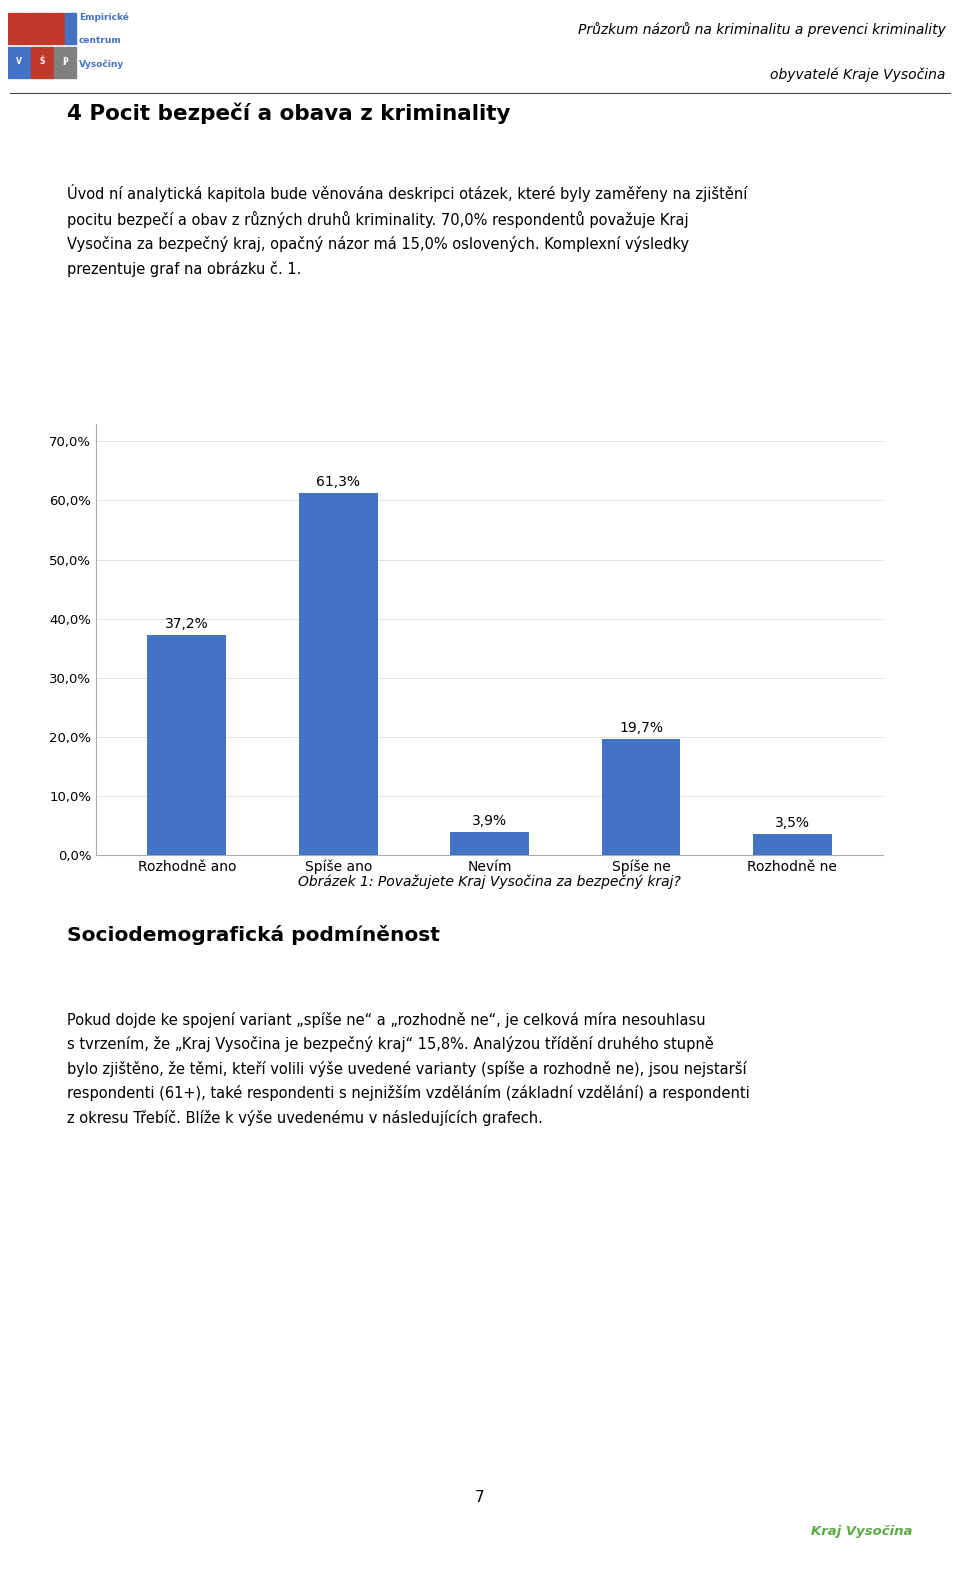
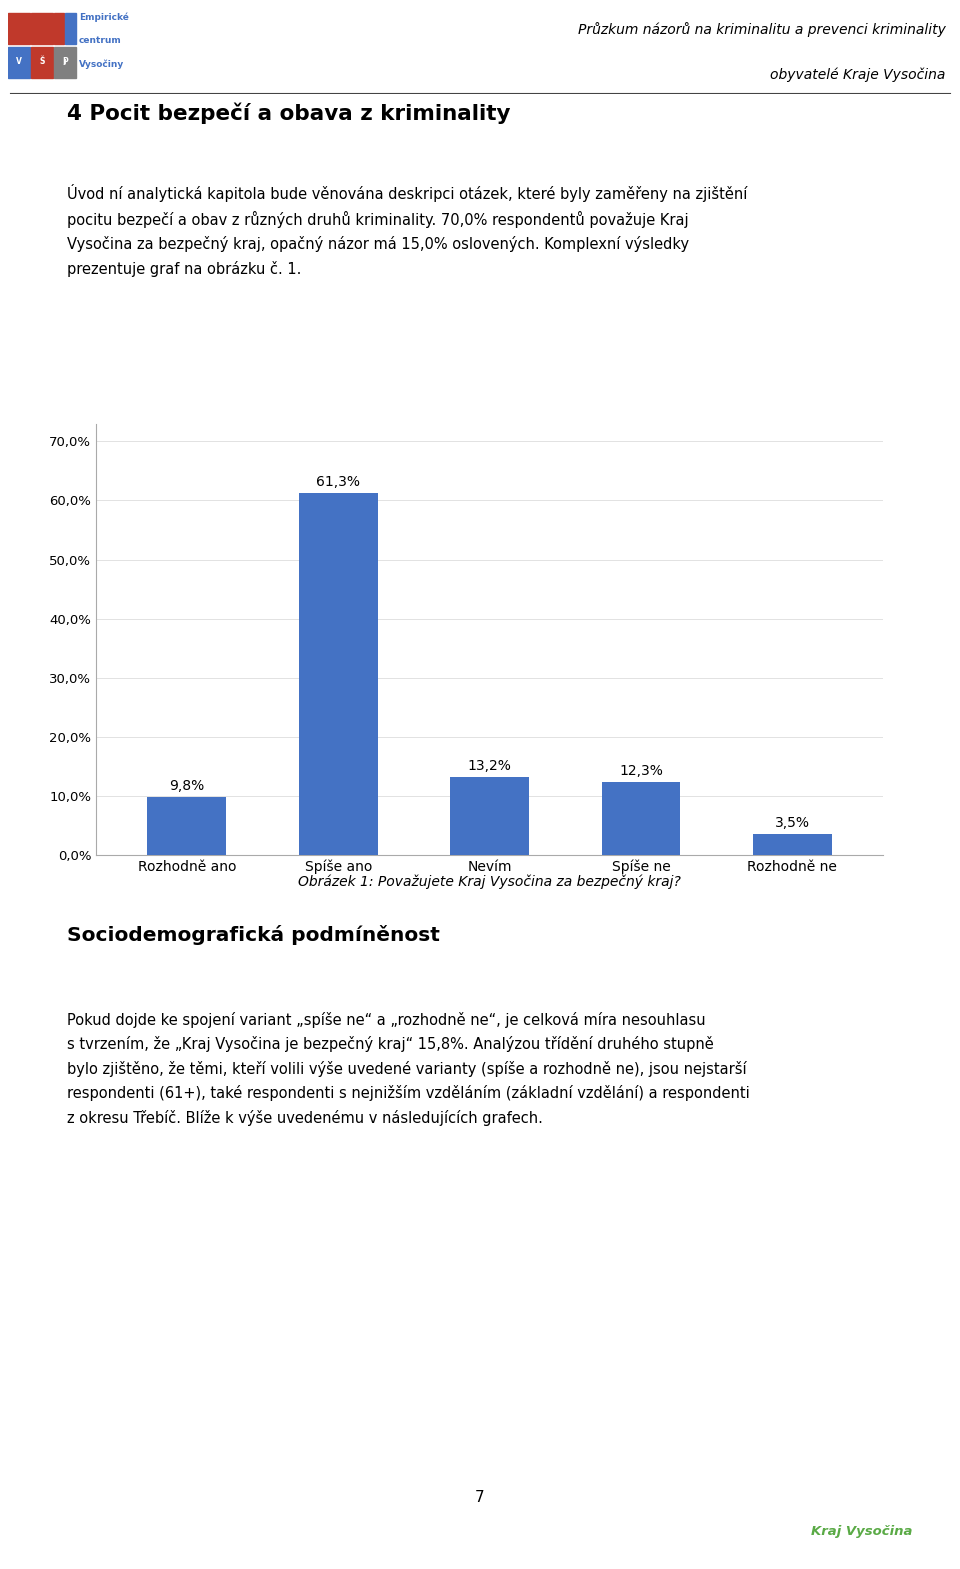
Rozhodně ano: 37,2% -> 9,8%
Nevím: 3,9% -> 13,2%
Spíše ne: 19,7% -> 12,3%
